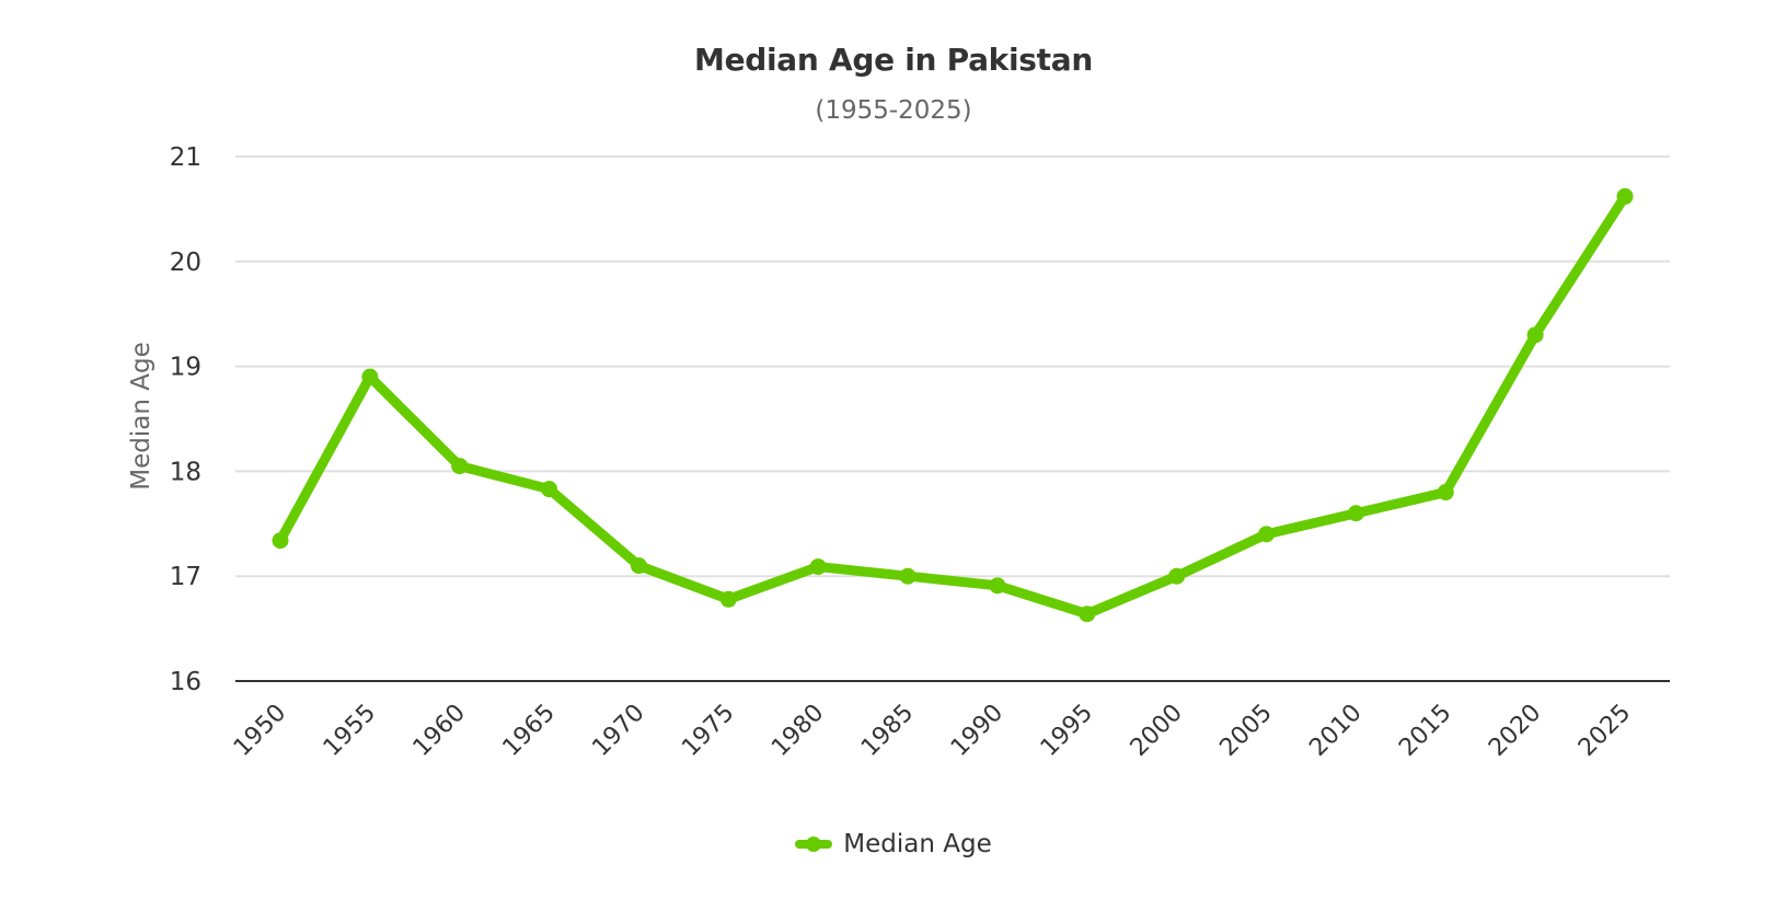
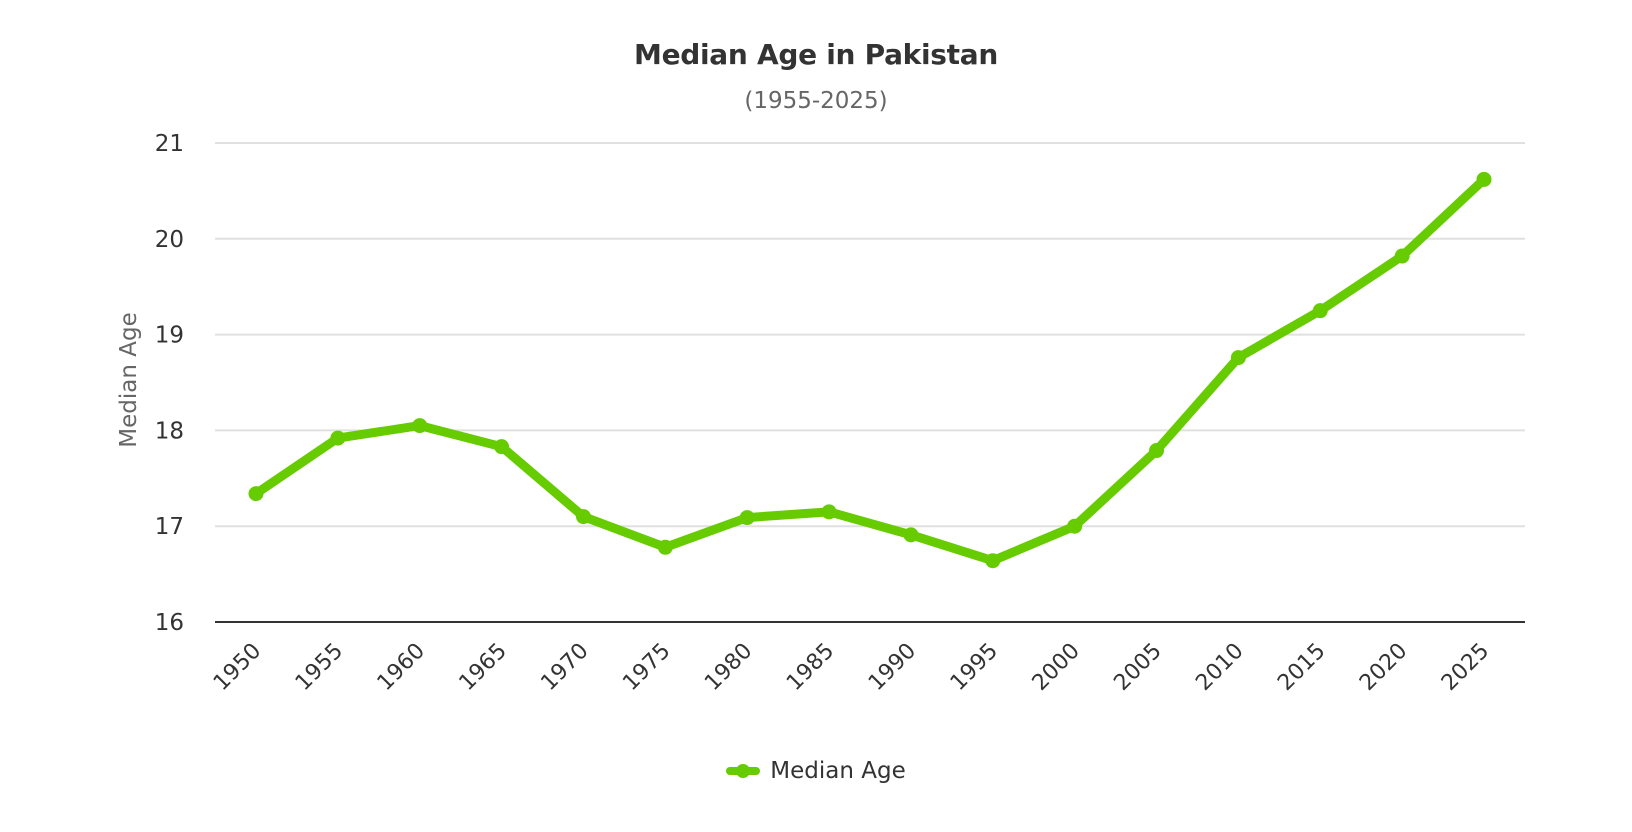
1955: 18.9 -> 17.9
1985: 17.0 -> 17.1
2005: 17.4 -> 17.8
2010: 17.6 -> 18.8
2015: 17.8 -> 19.2
2020: 19.3 -> 19.8
